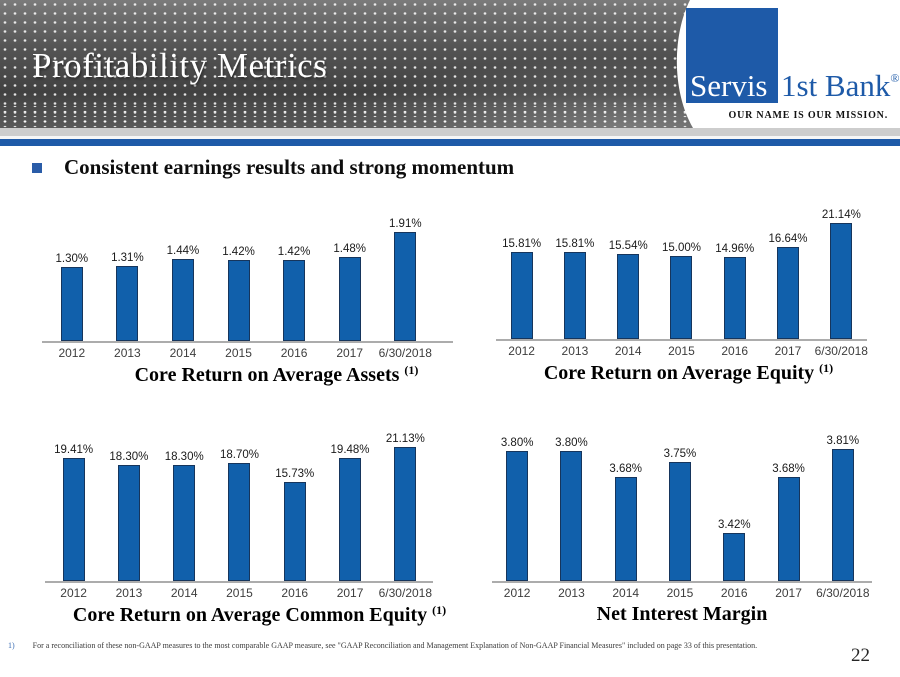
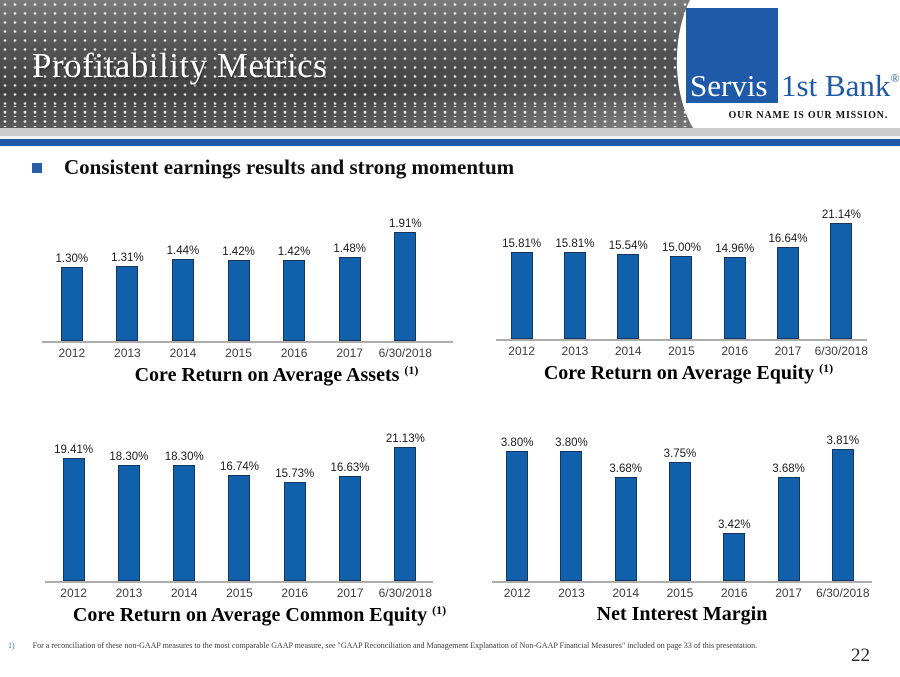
Core Return on Average Common Equity/2015: 18.70% -> 16.74%
Core Return on Average Common Equity/2017: 19.48% -> 16.63%
